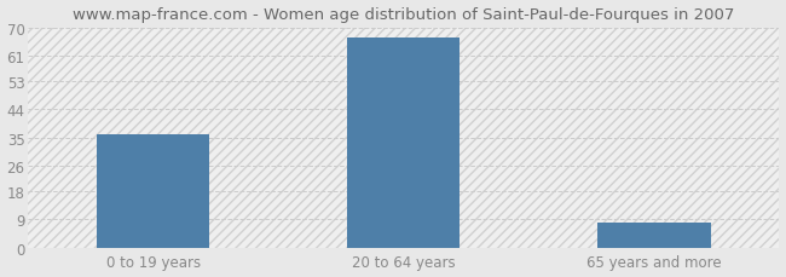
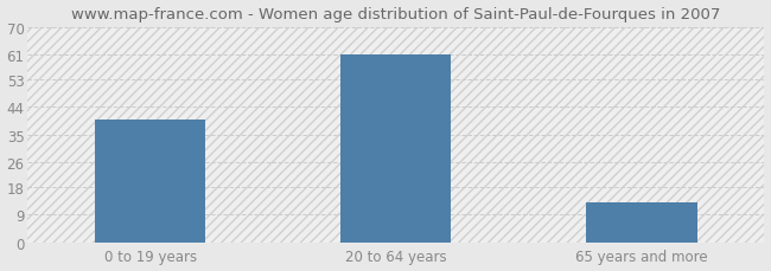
0 to 19 years: 36 -> 40
20 to 64 years: 67 -> 61
65 years and more: 8 -> 13
